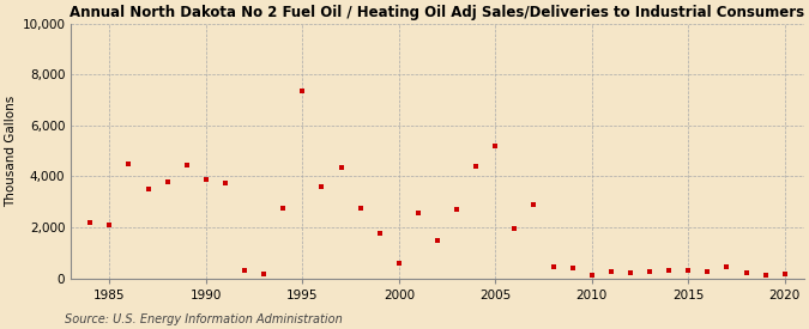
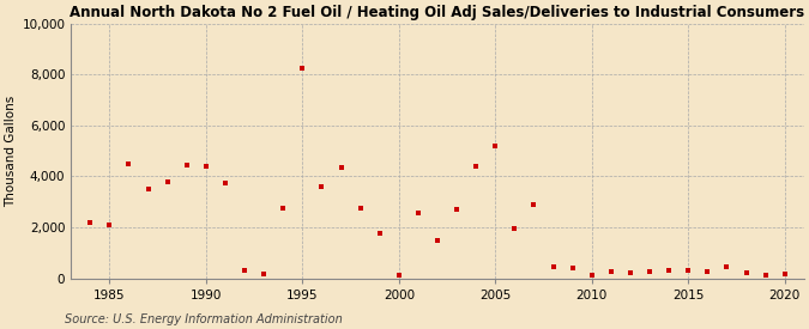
1990: 3,900 -> 4,400
1995: 7,350 -> 8,250
2000: 600 -> 100
